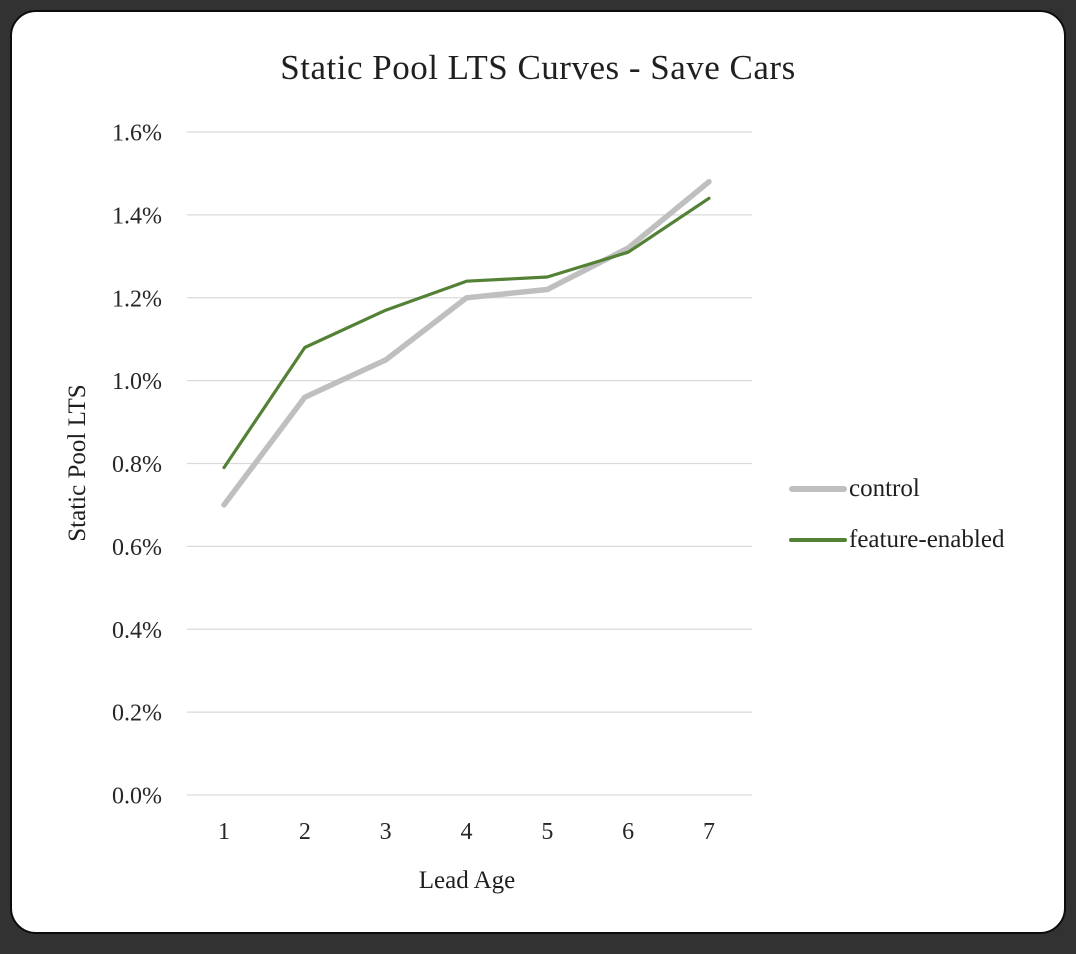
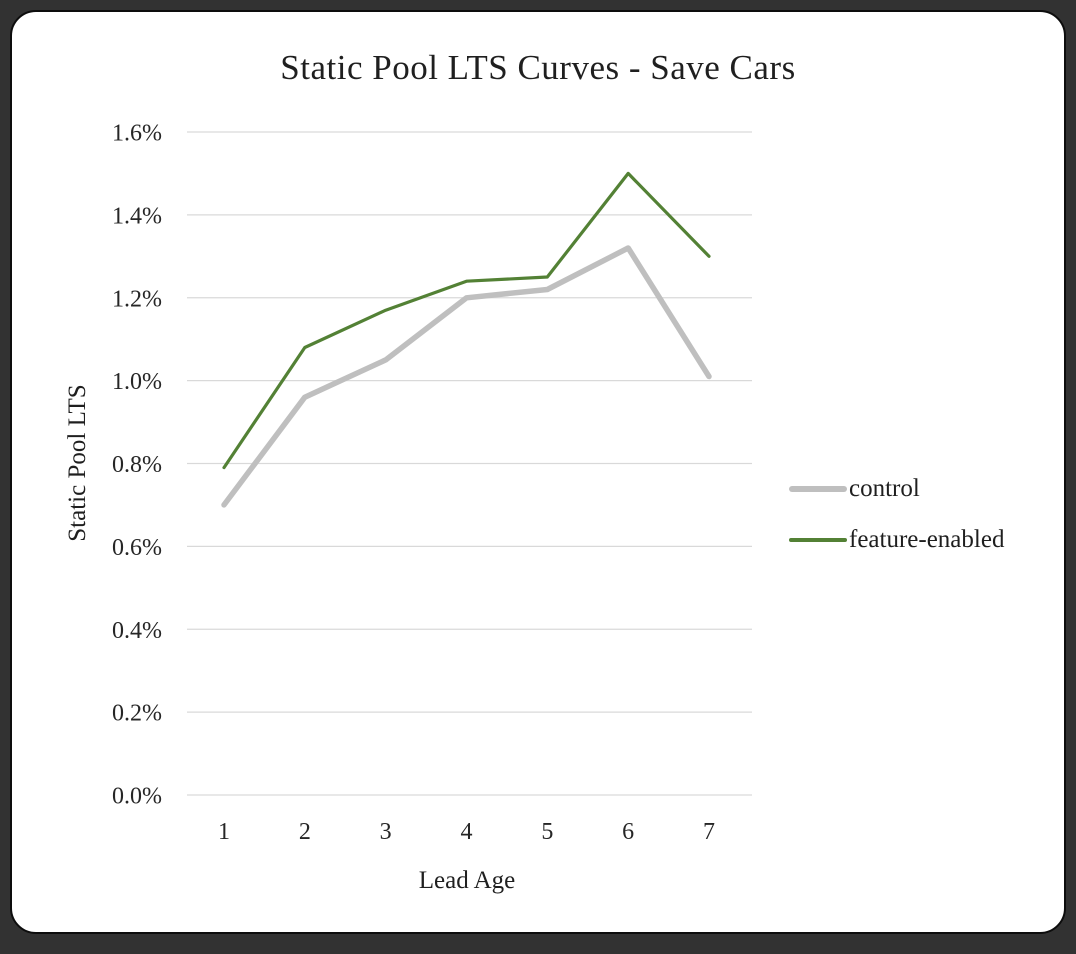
feature-enabled/6: 1.31% -> 1.50%
control/7: 1.48% -> 1.01%
feature-enabled/7: 1.44% -> 1.30%
